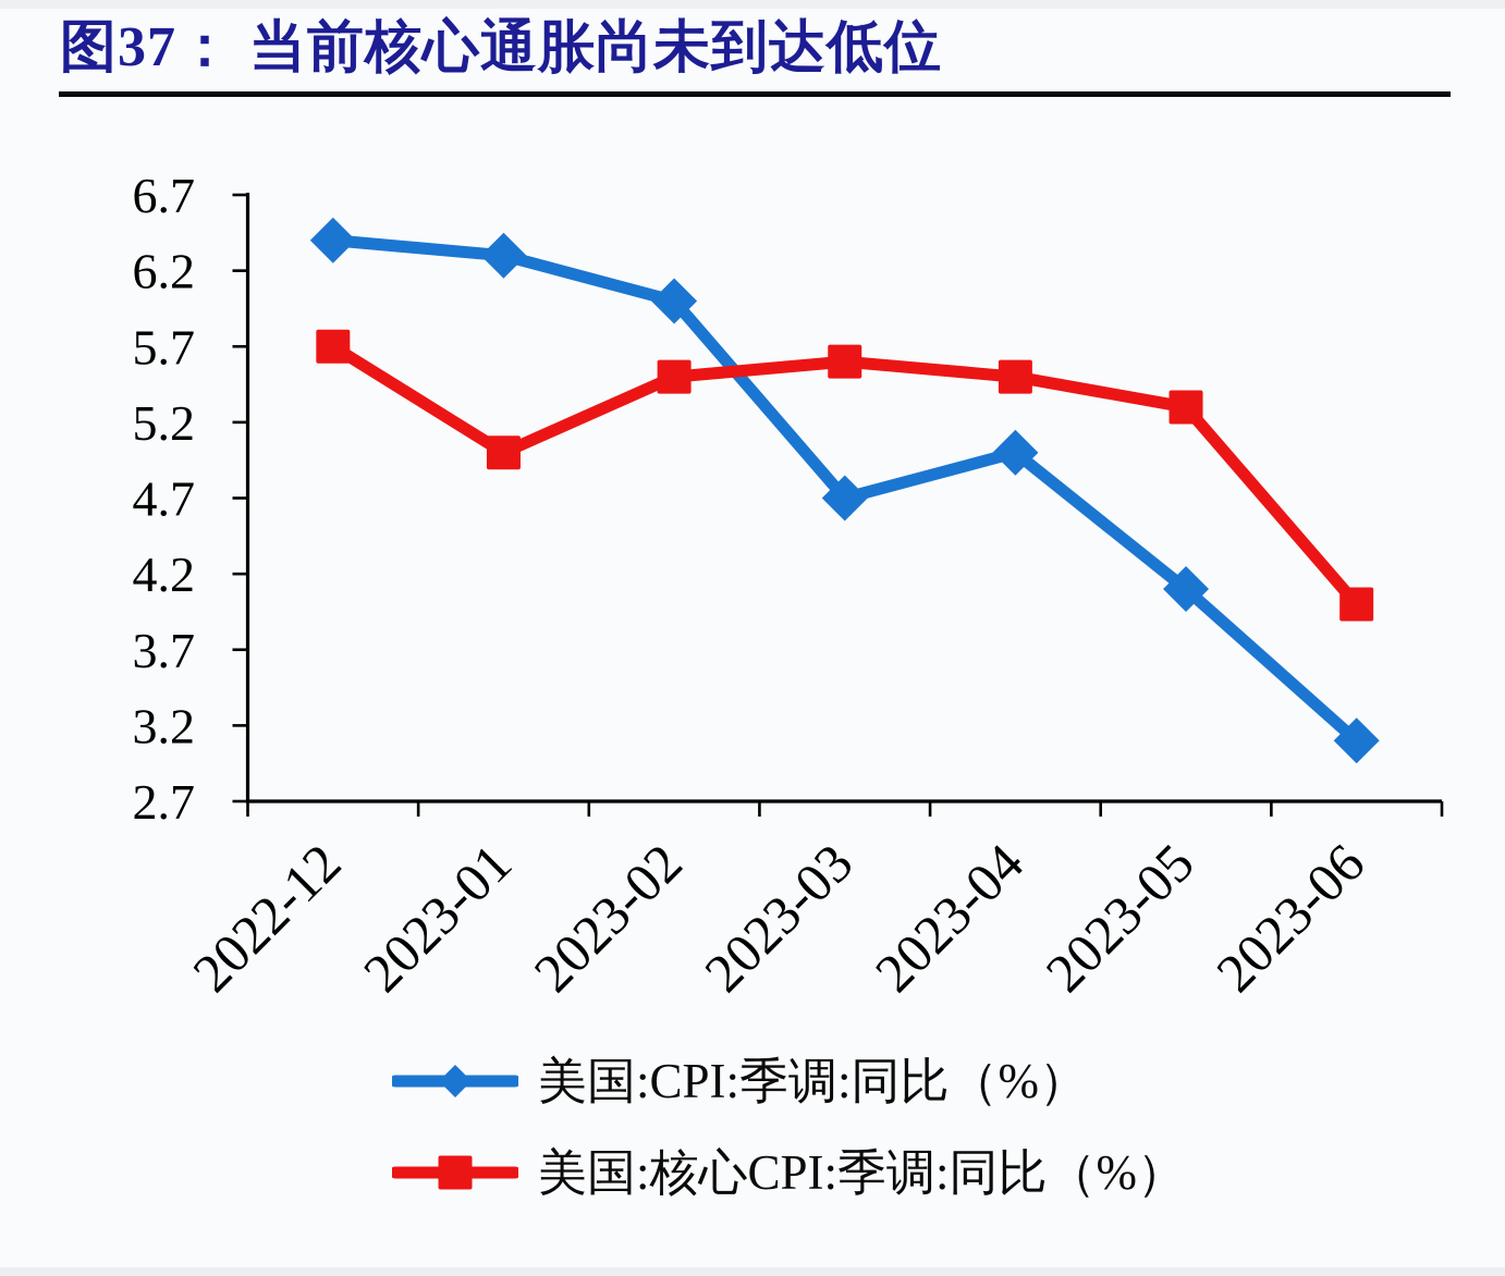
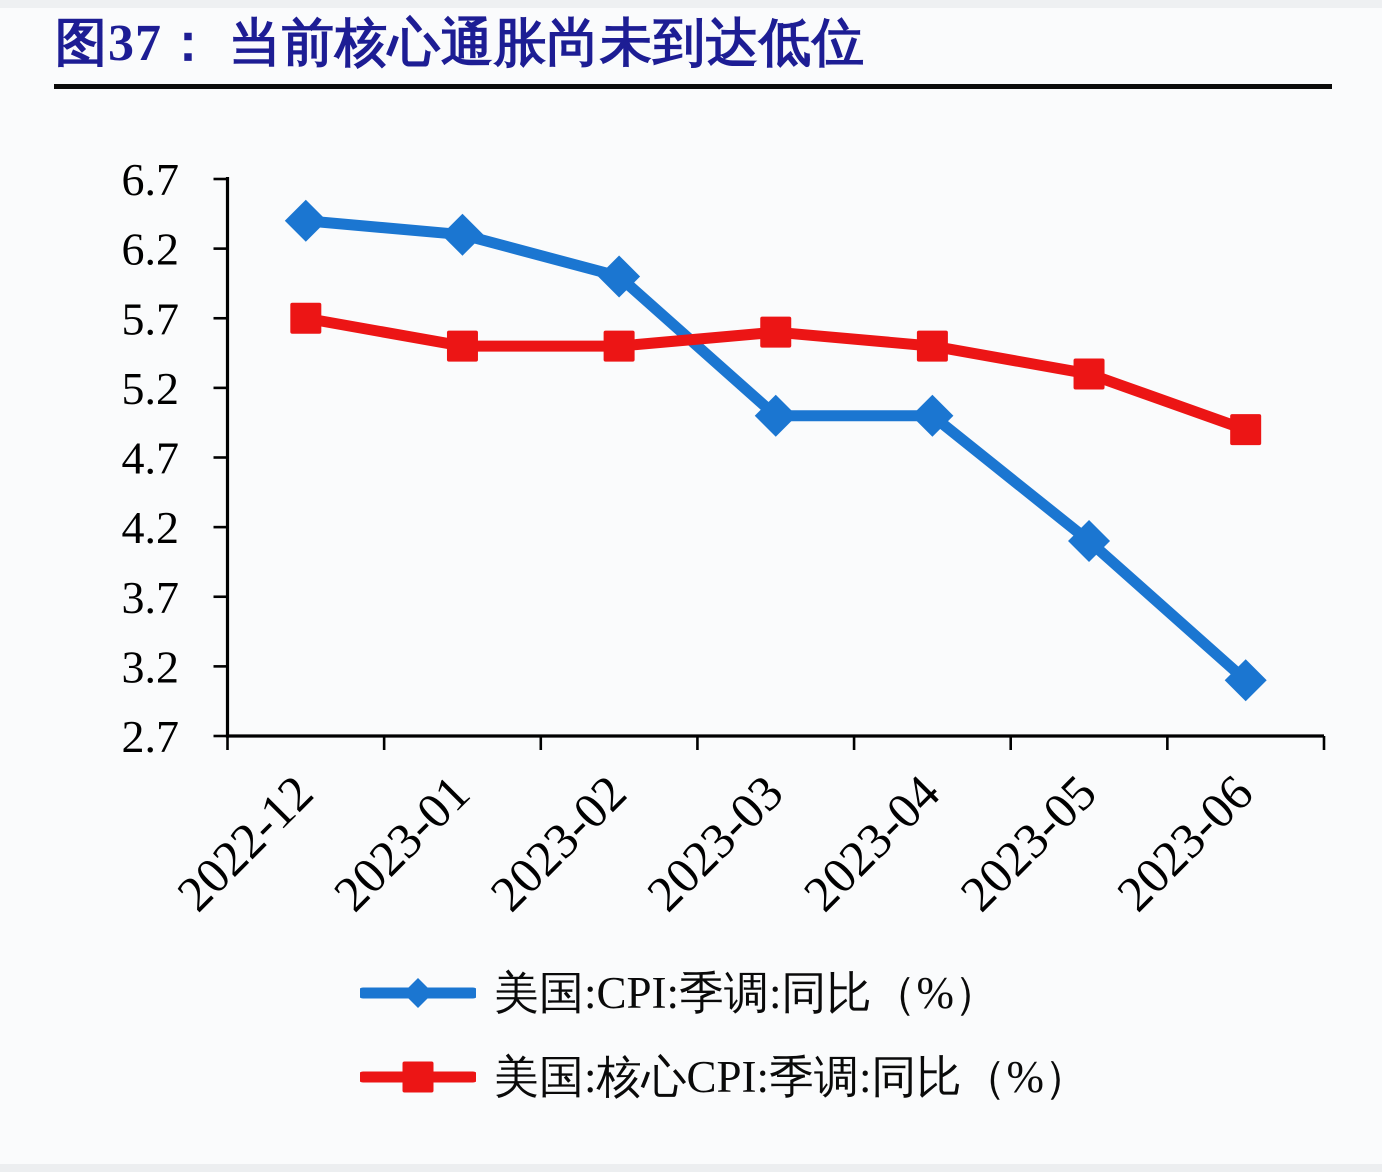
美国:核心CPI:季调:同比（%）/2023-01: 5.0 -> 5.5
美国:CPI:季调:同比（%）/2023-03: 4.7 -> 5.0
美国:核心CPI:季调:同比（%）/2023-06: 4.0 -> 4.9
